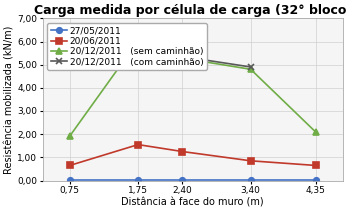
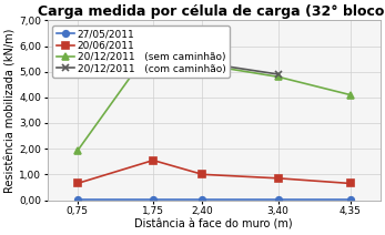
20/06/2011/2,40: 1,25 -> 1,00
20/12/2011 (sem caminhão)/4,35: 2,10 -> 4,10
